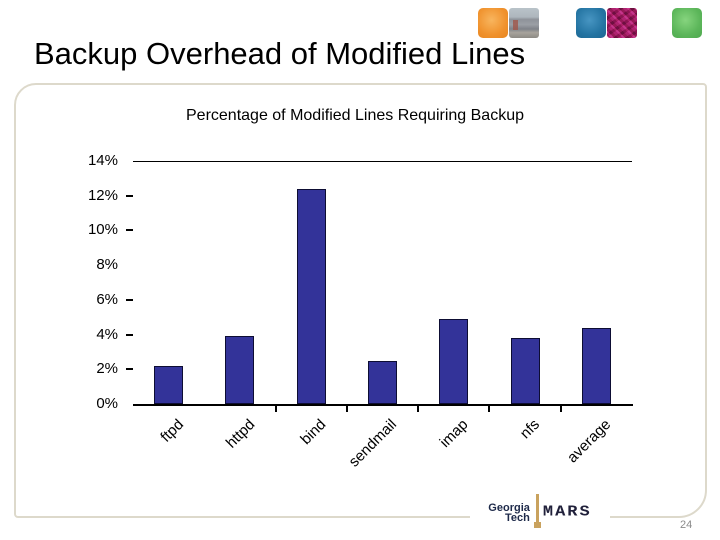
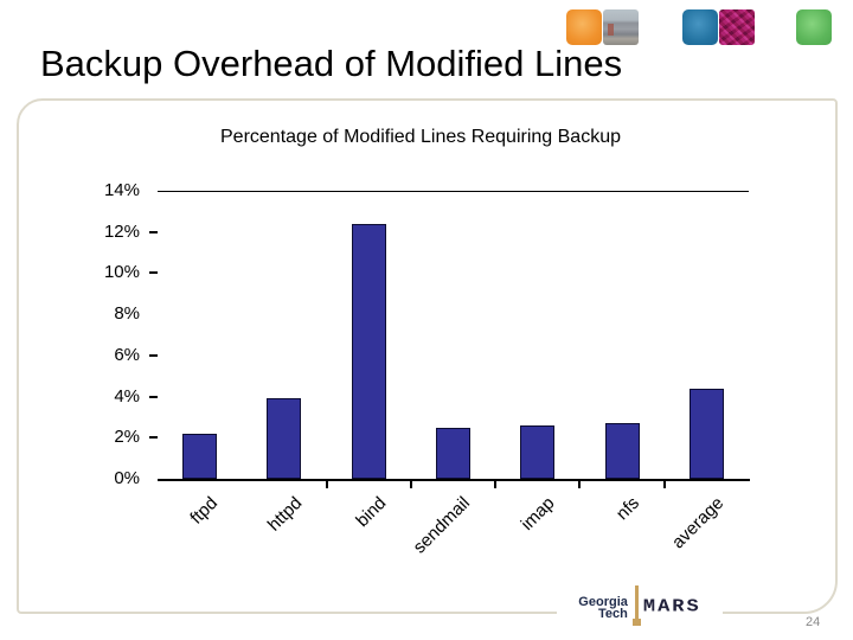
imap: 4.9% -> 2.6%
nfs: 3.8% -> 2.7%
